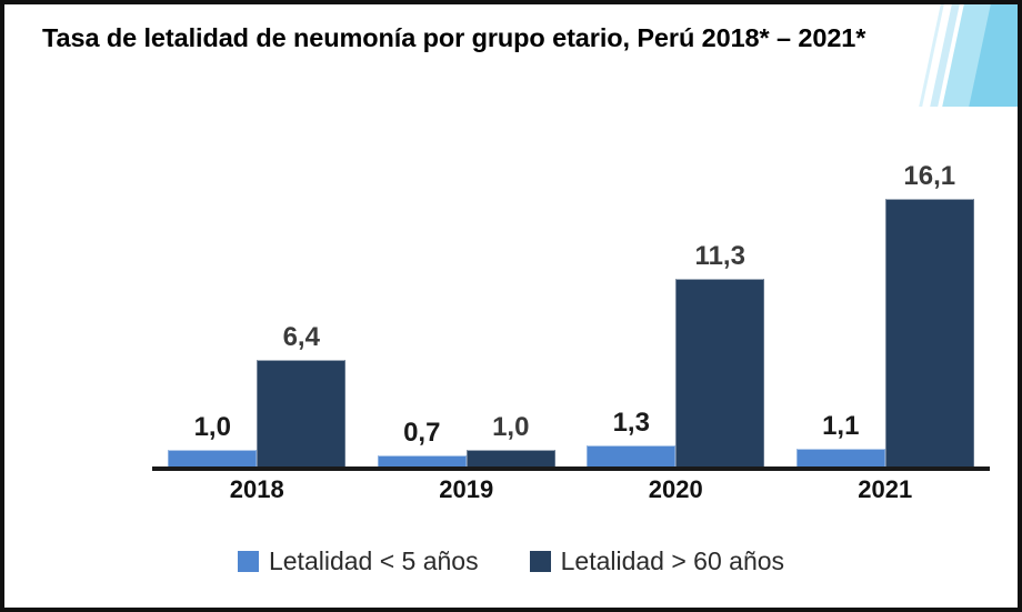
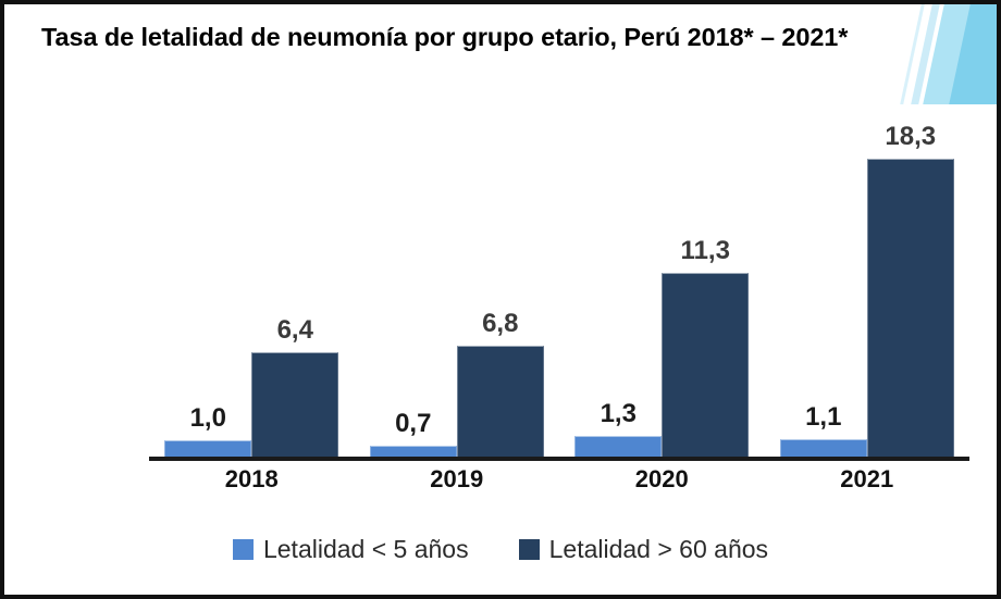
Letalidad > 60 años/2019: 1,0 -> 6,8
Letalidad > 60 años/2021: 16,1 -> 18,3
